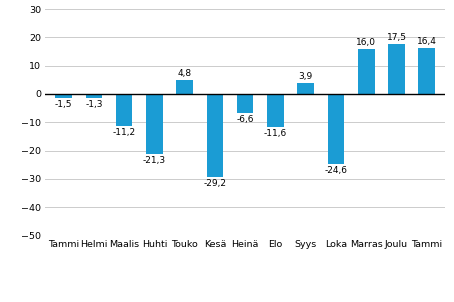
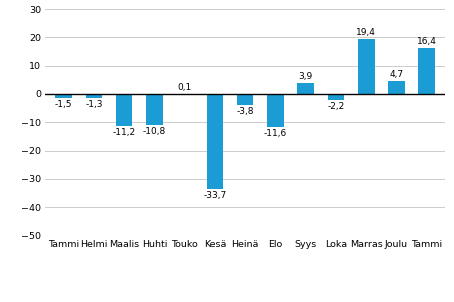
Huhti: -21,3 -> -10,8
Touko: 4,8 -> 0,1
Kesä: -29,2 -> -33,7
Heinä: -6,6 -> -3,8
Loka: -24,6 -> -2,2
Marras: 16,0 -> 19,4
Joulu: 17,5 -> 4,7
